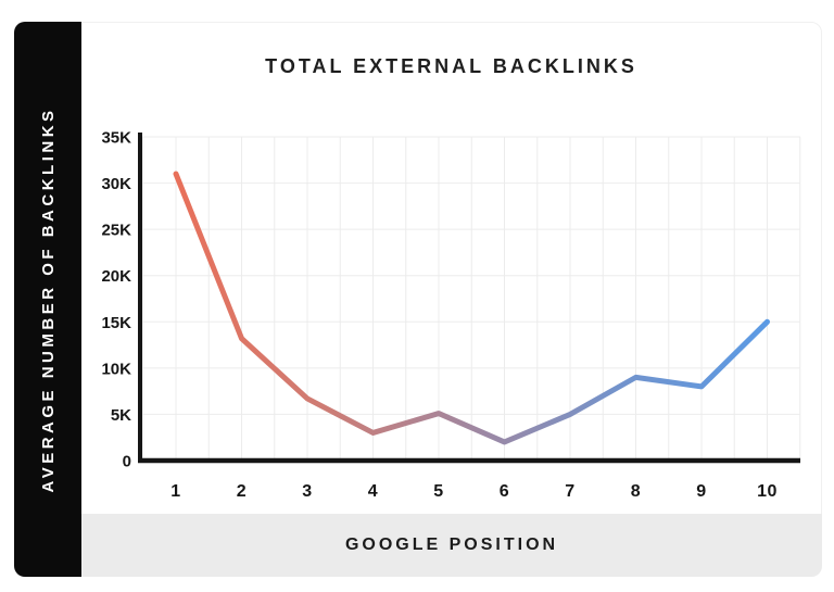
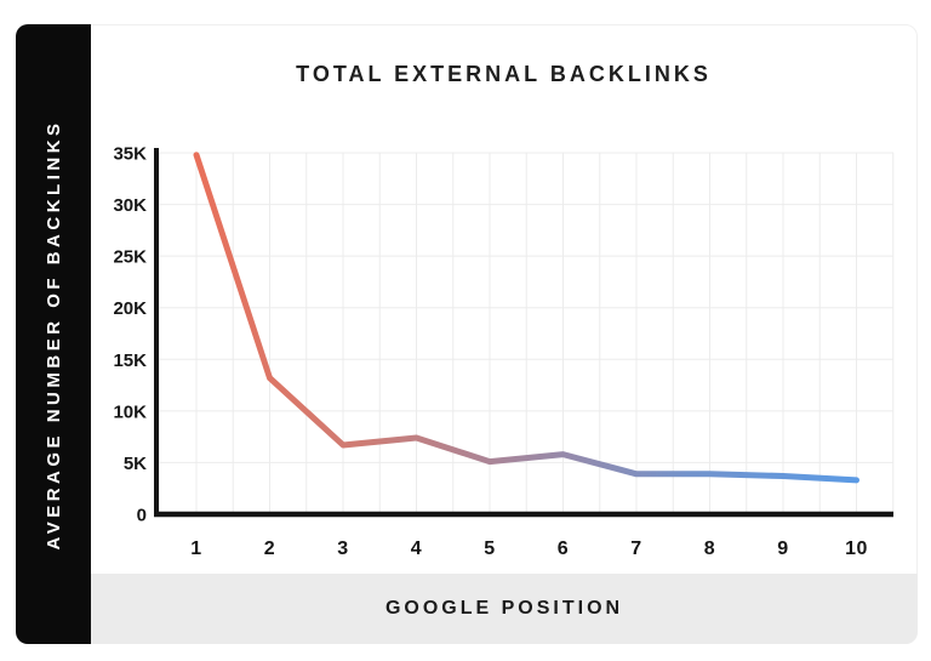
1: 31K -> 35K
4: 3K -> 7K
6: 2K -> 6K
7: 5K -> 4K
8: 9K -> 4K
9: 8K -> 4K
10: 15K -> 3K
